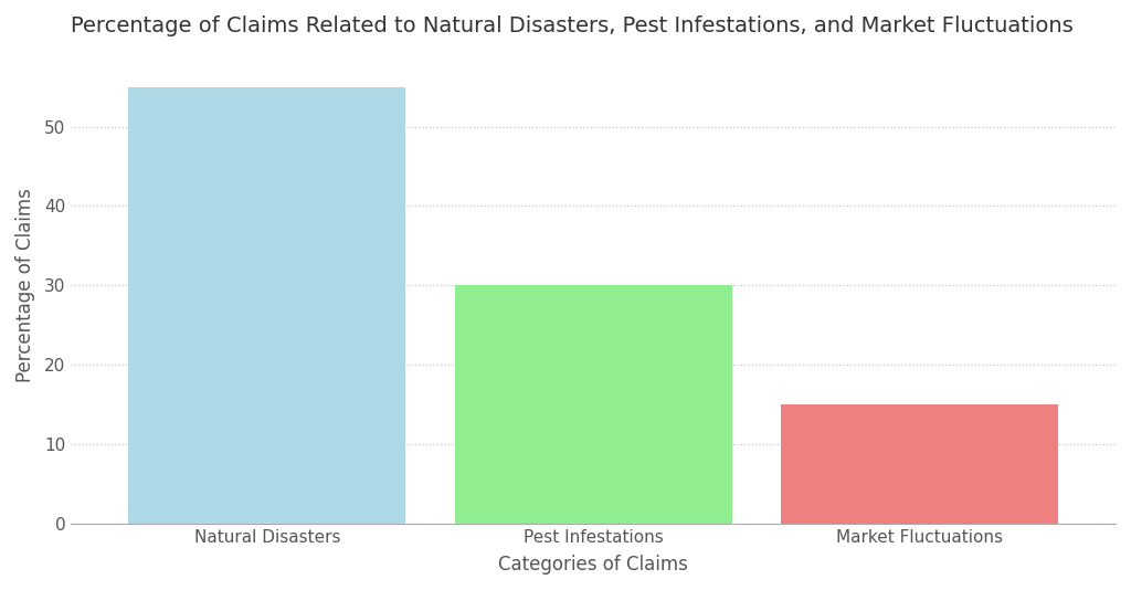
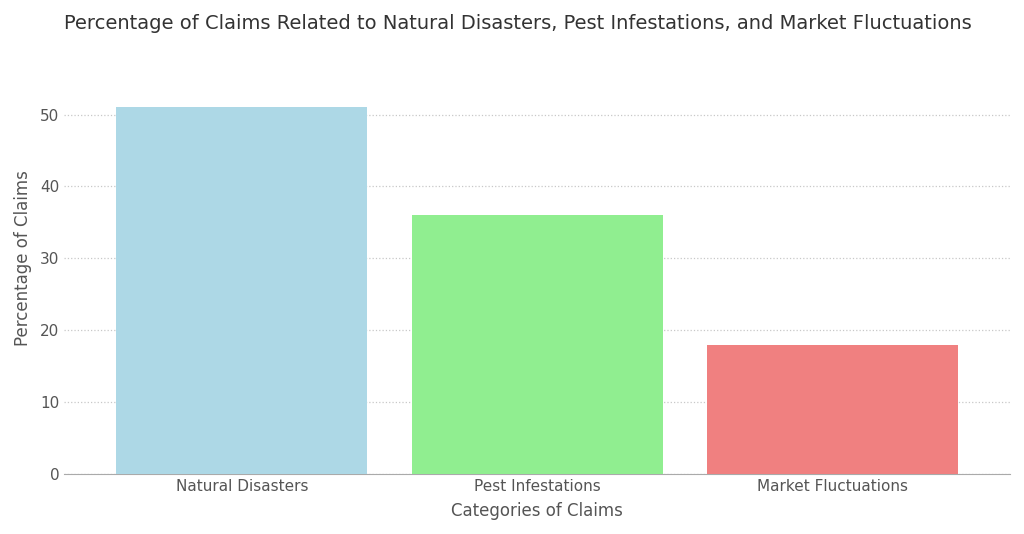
Natural Disasters: 55 -> 51
Pest Infestations: 30 -> 36
Market Fluctuations: 15 -> 18
